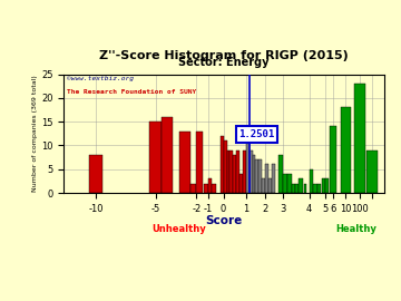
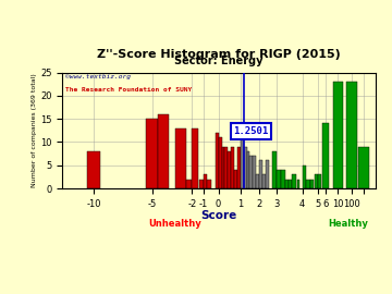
10: 18 -> 23
